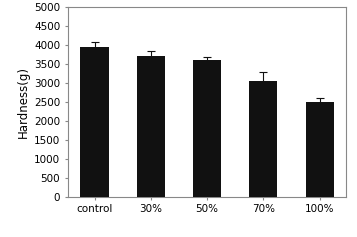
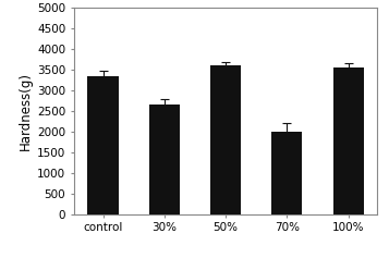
control: 3960 -> 3350
30%: 3700 -> 2650
70%: 3060 -> 2000
100%: 2500 -> 3550
